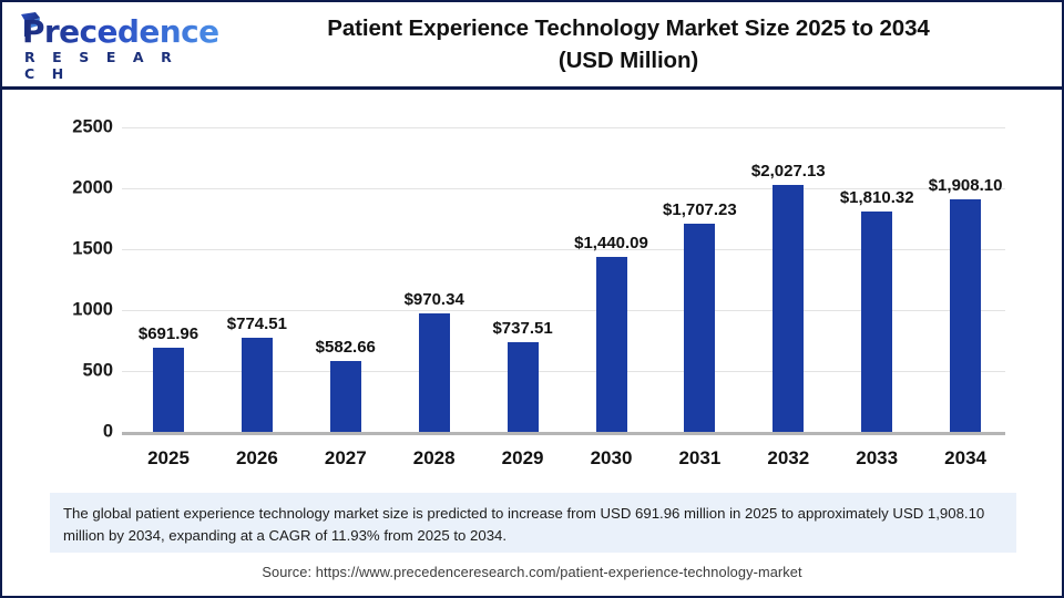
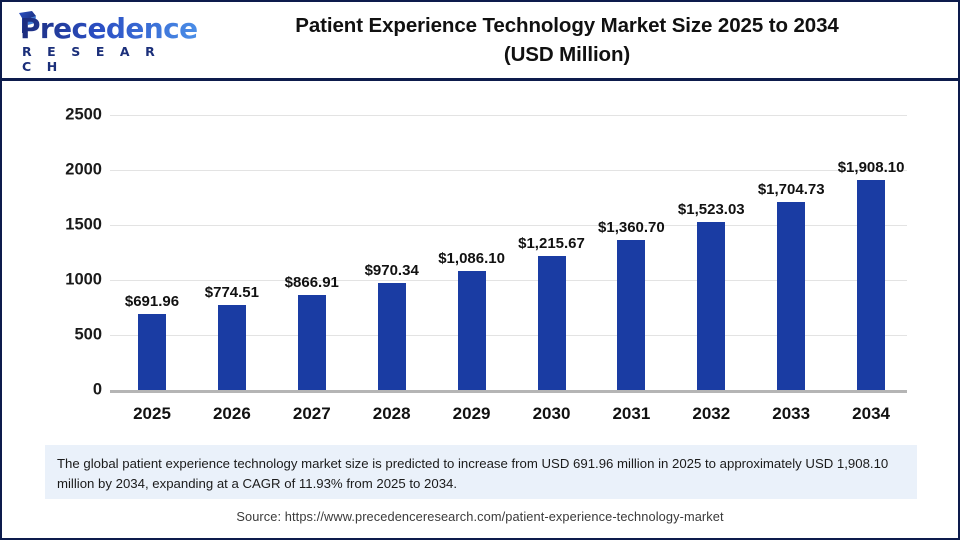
2027: $582.66 -> $866.91
2029: $737.51 -> $1,086.10
2030: $1,440.09 -> $1,215.67
2031: $1,707.23 -> $1,360.70
2032: $2,027.13 -> $1,523.03
2033: $1,810.32 -> $1,704.73
